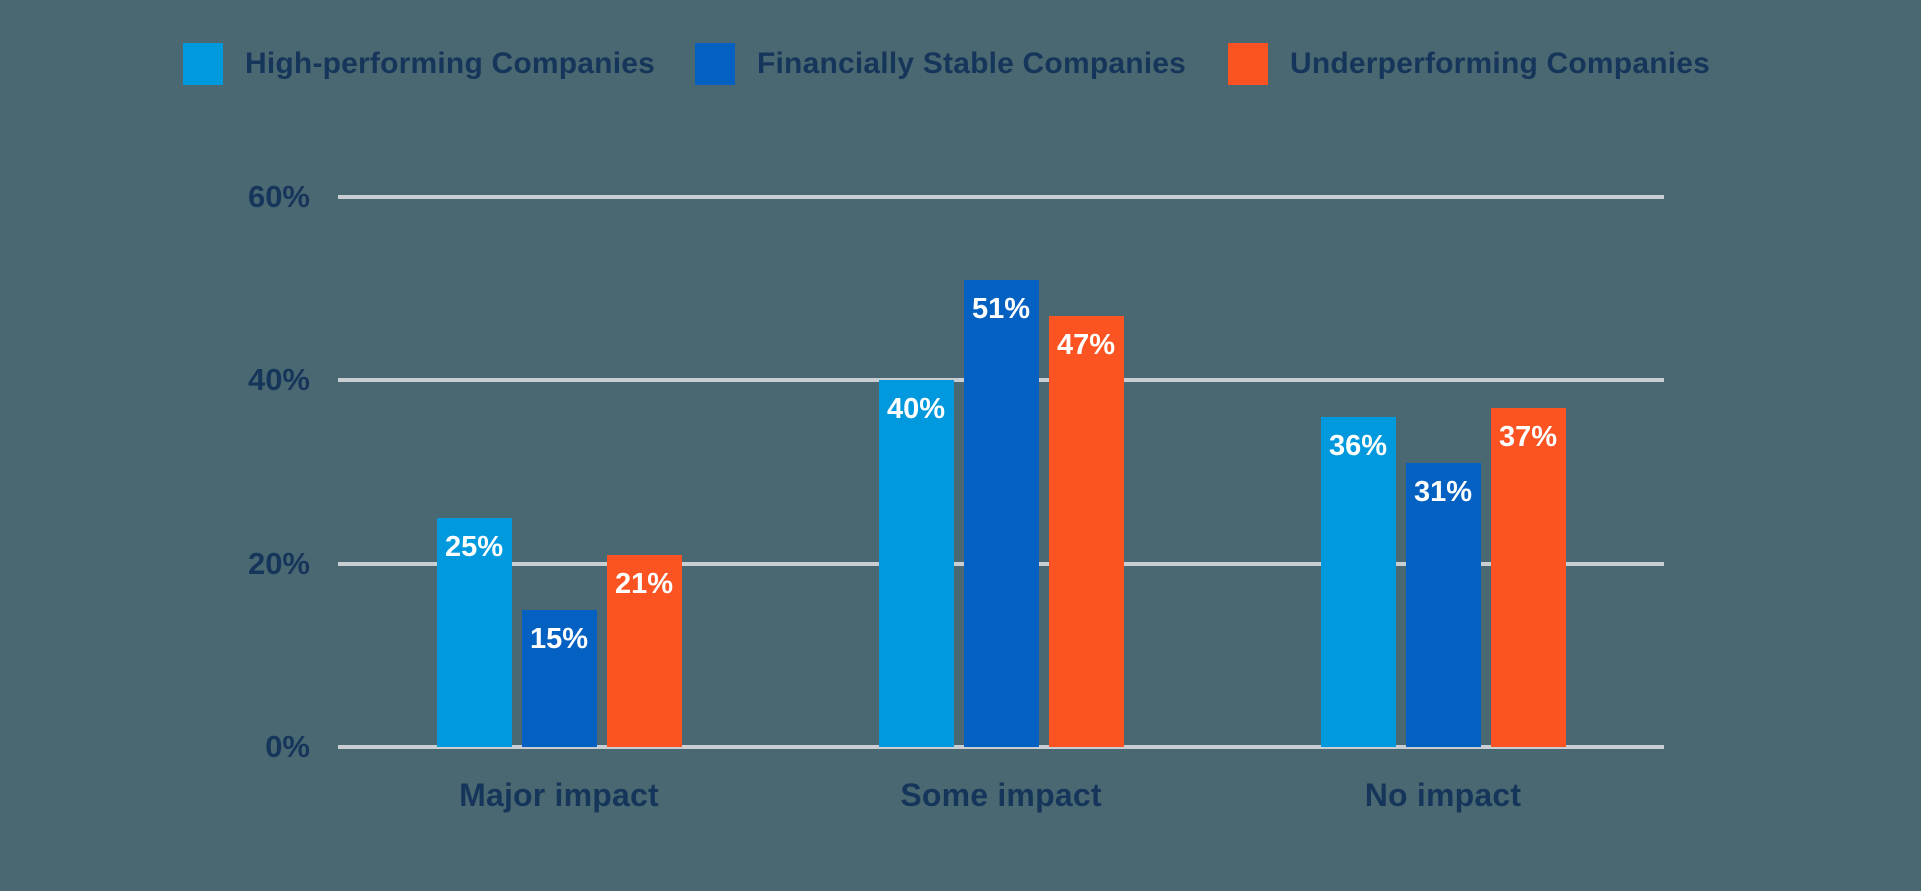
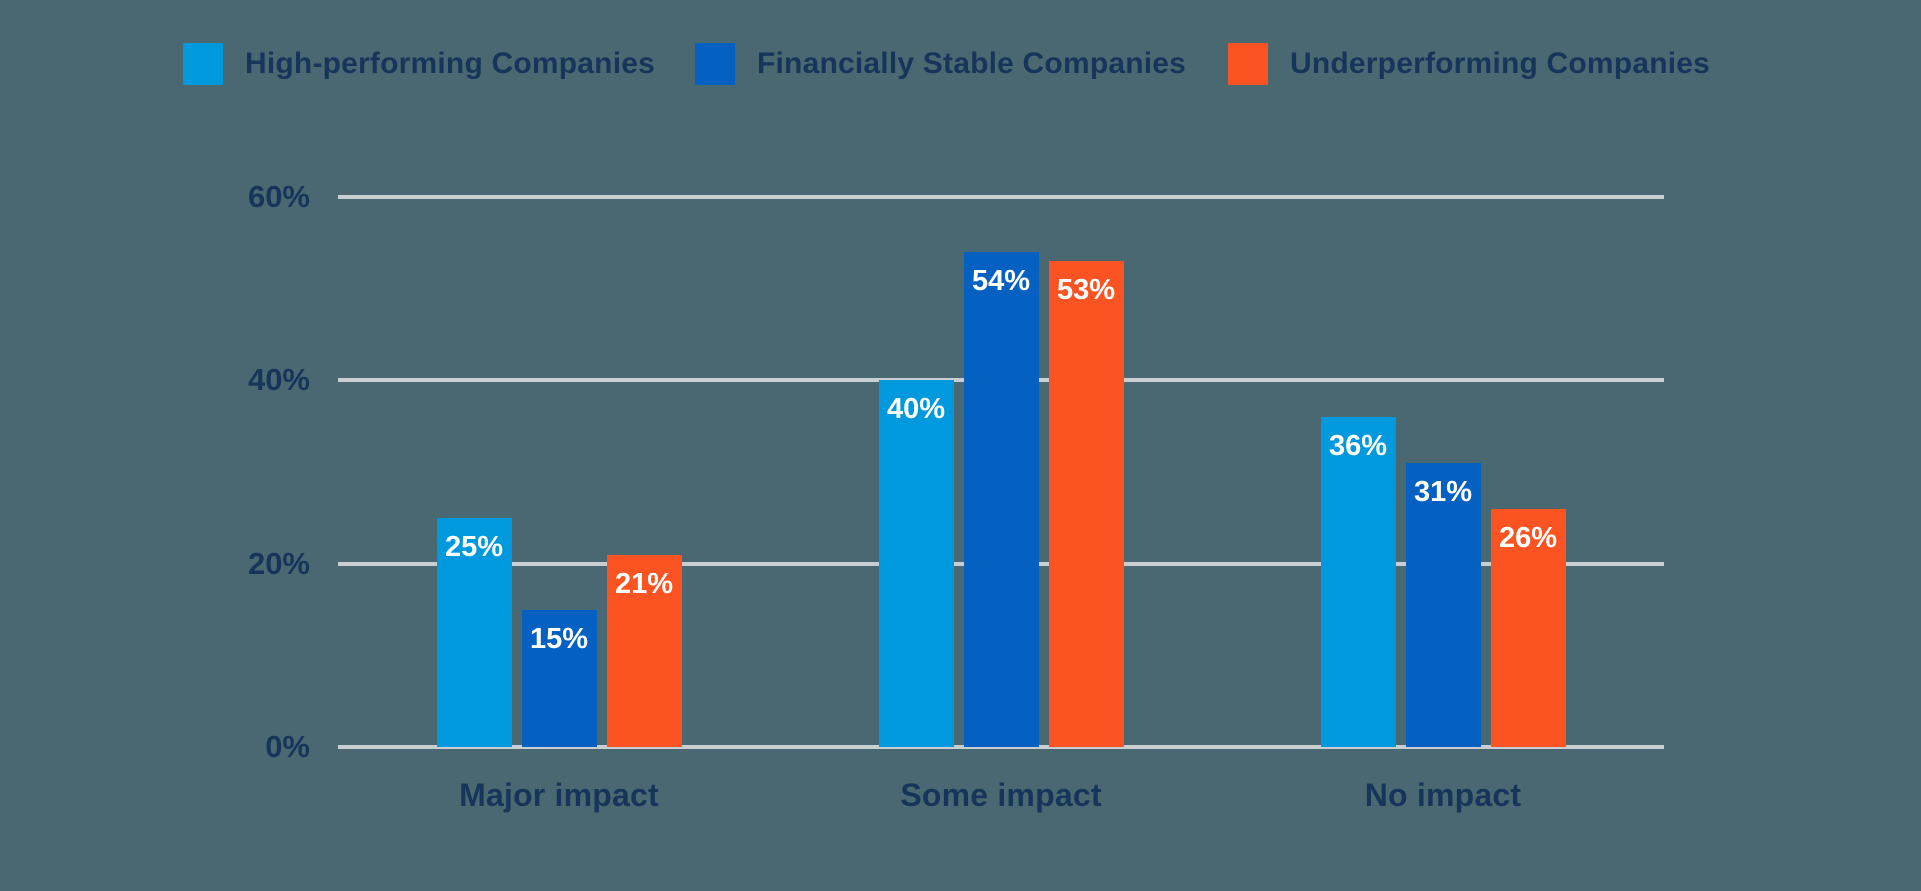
Financially Stable Companies/Some impact: 51% -> 54%
Underperforming Companies/Some impact: 47% -> 53%
Underperforming Companies/No impact: 37% -> 26%
